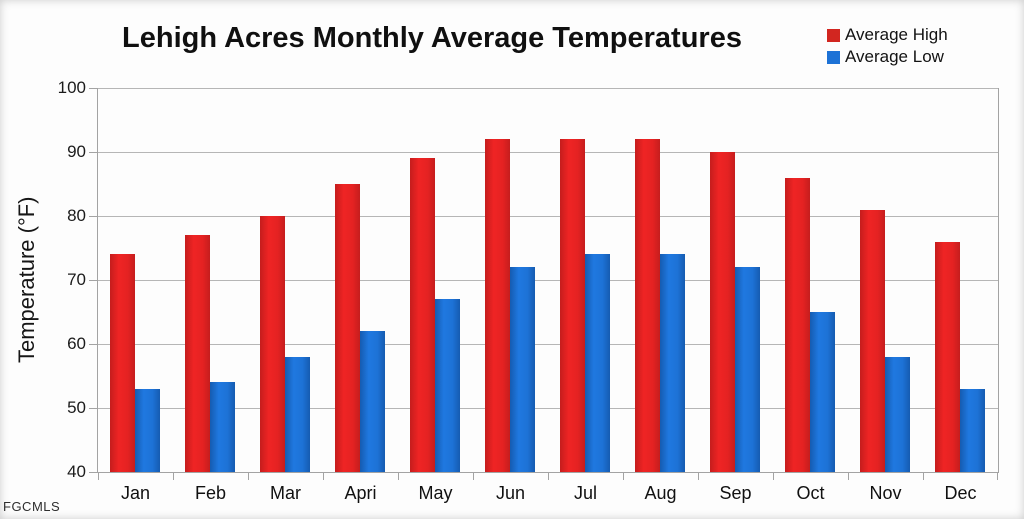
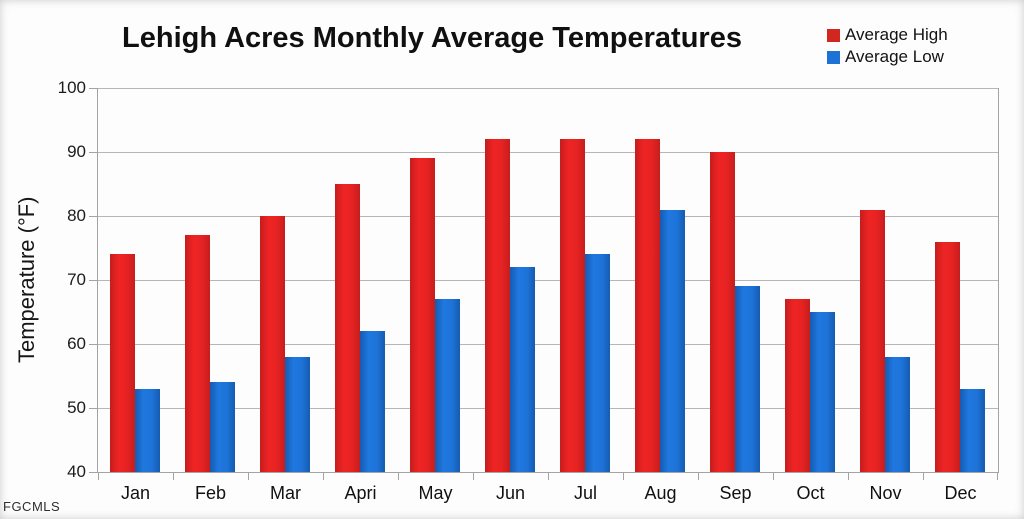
Average Low/Aug: 74 -> 81
Average Low/Sep: 72 -> 69
Average High/Oct: 86 -> 67
